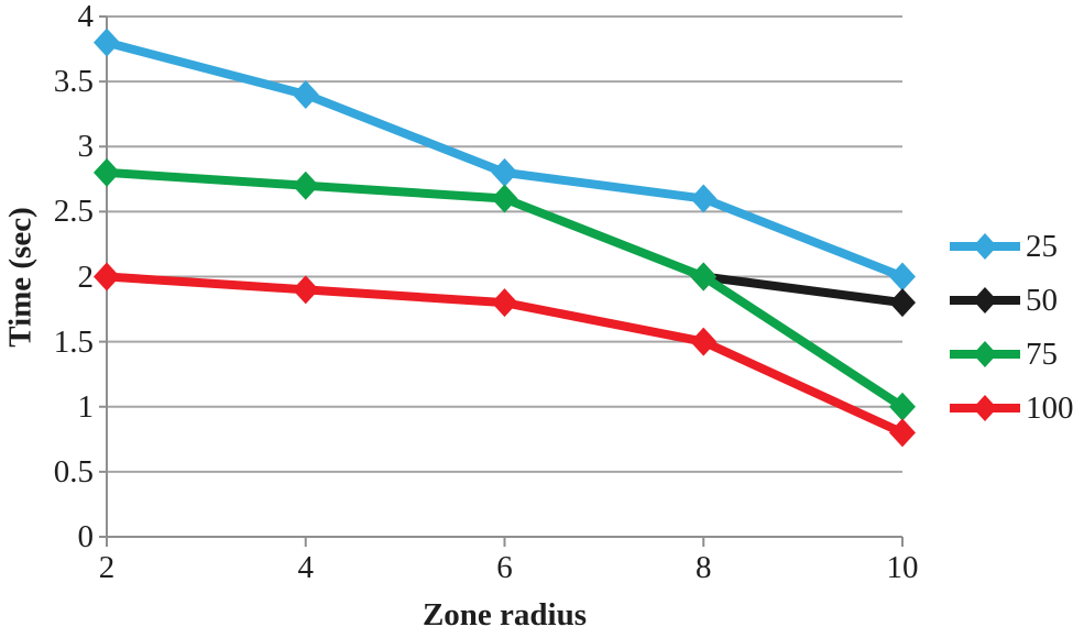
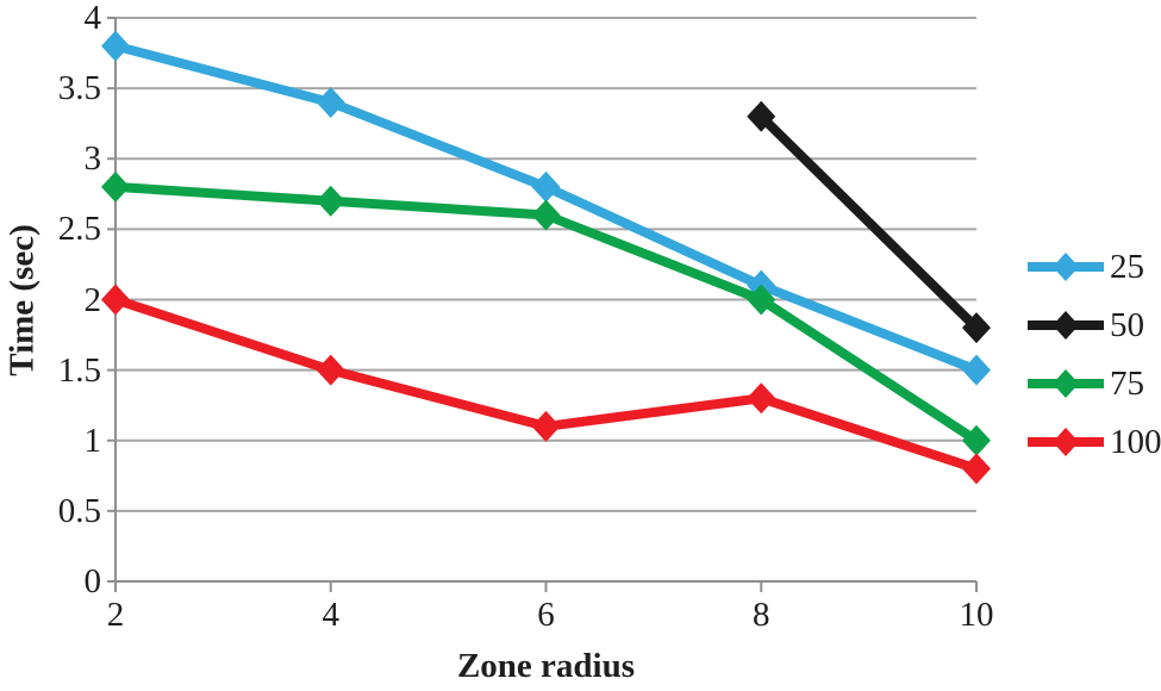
100/4: 1.9 -> 1.5
100/6: 1.8 -> 1.1
25/8: 2.6 -> 2.1
50/8: 2.0 -> 3.3
100/8: 1.5 -> 1.3
25/10: 2.0 -> 1.5
